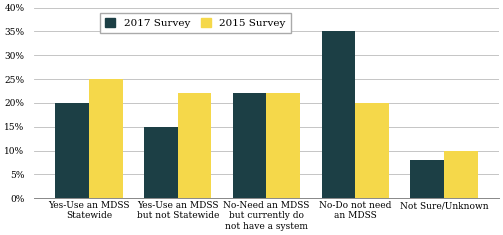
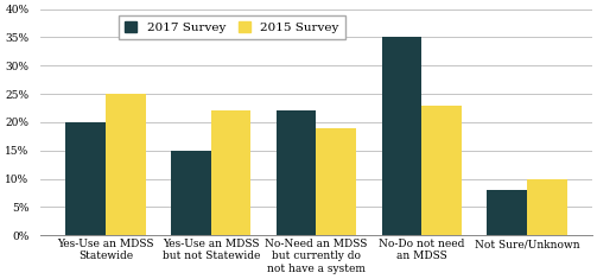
2015 Survey/No-Need an MDSS but currently do not have a system: 22% -> 19%
2015 Survey/No-Do not need an MDSS: 20% -> 23%
